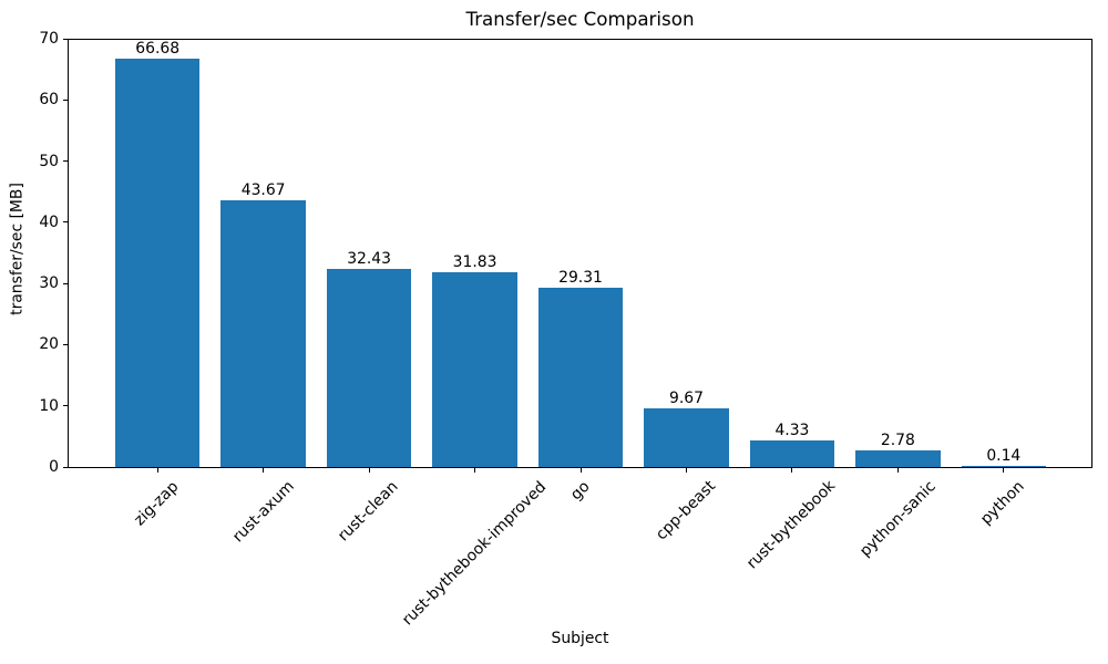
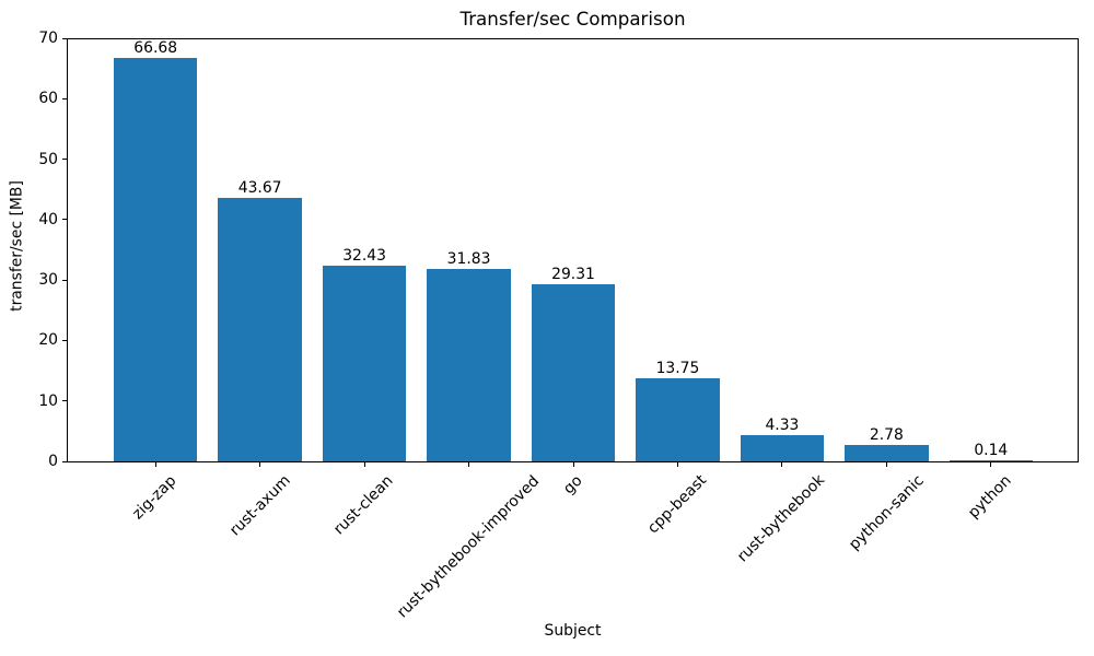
cpp-beast: 9.67 -> 13.75
